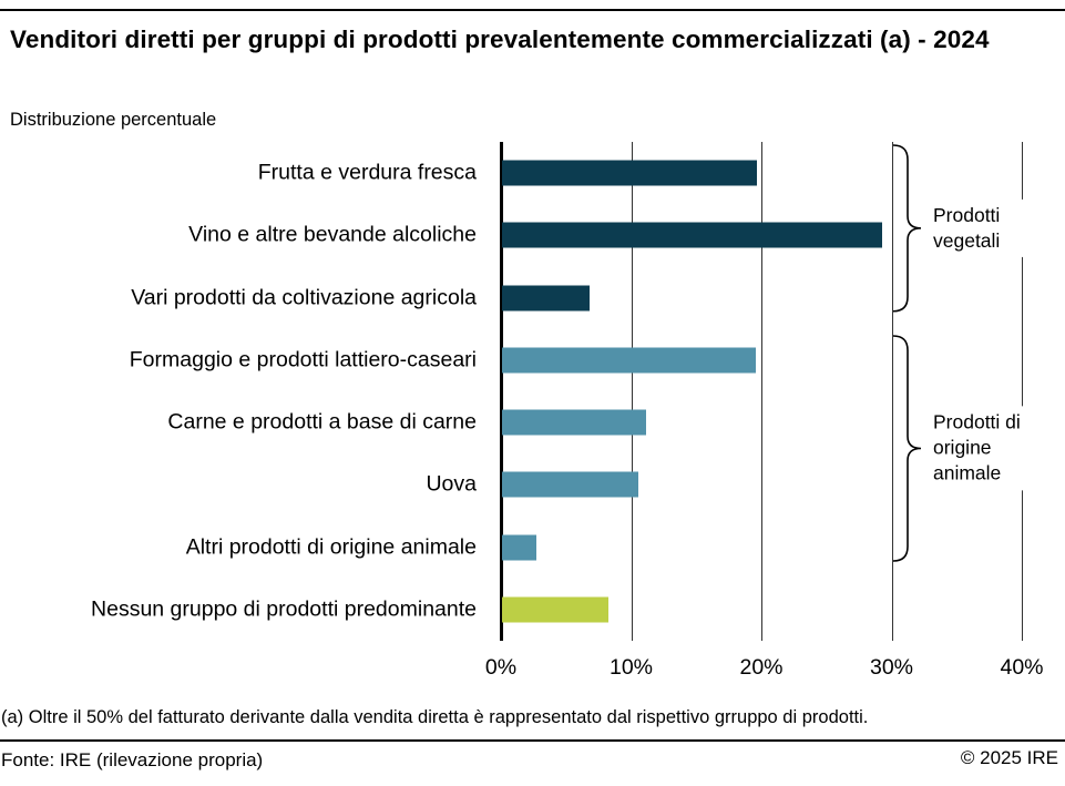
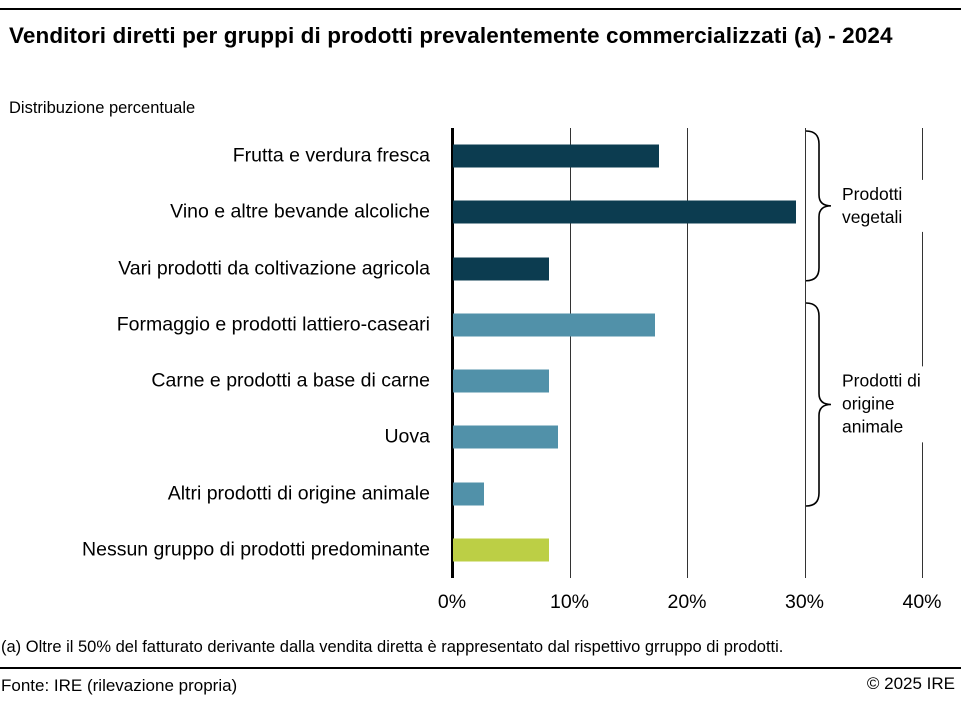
Frutta e verdura fresca: 19.6% -> 17.5%
Vari prodotti da coltivazione agricola: 6.7% -> 8.2%
Formaggio e prodotti lattiero-caseari: 19.5% -> 17.2%
Carne e prodotti a base di carne: 11.1% -> 8.2%
Uova: 10.5% -> 8.9%
